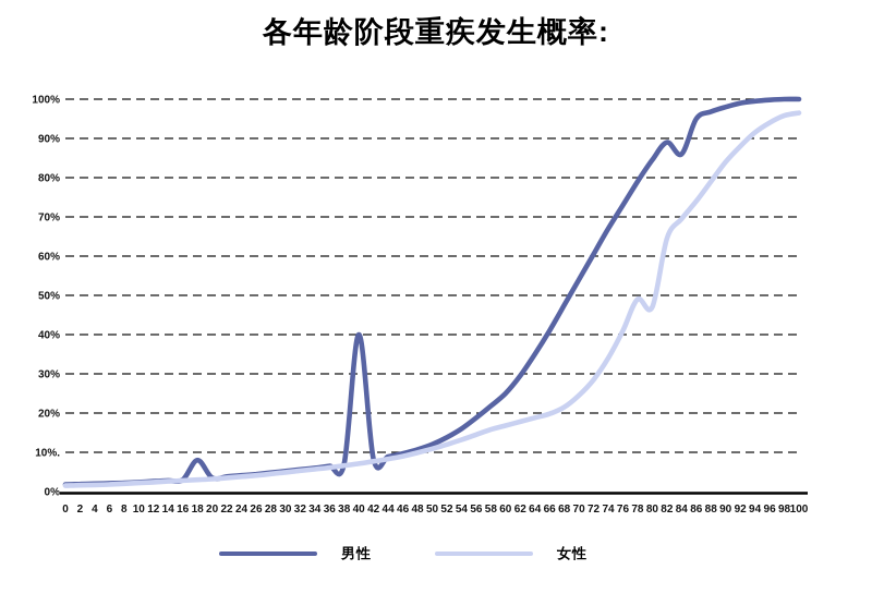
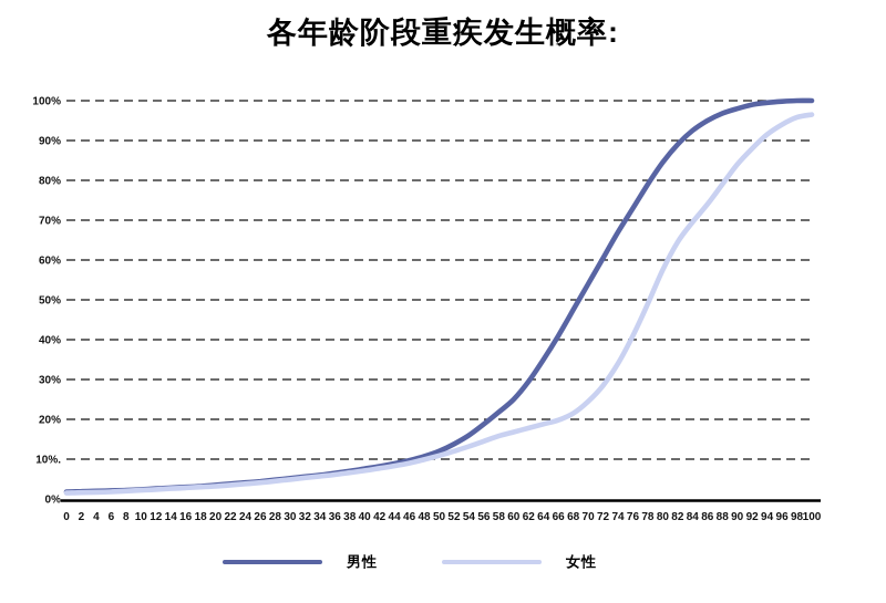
男性/18: 8% -> 3%
男性/40: 40% -> 8%
女性/80: 47% -> 58%
男性/84: 86% -> 92%
